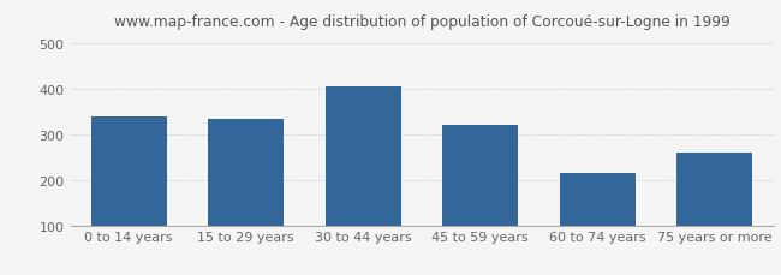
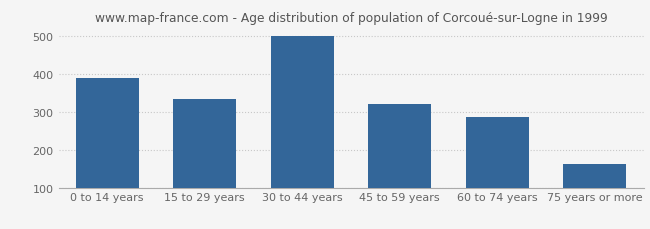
0 to 14 years: 340 -> 390
30 to 44 years: 405 -> 500
60 to 74 years: 215 -> 287
75 years or more: 260 -> 162
